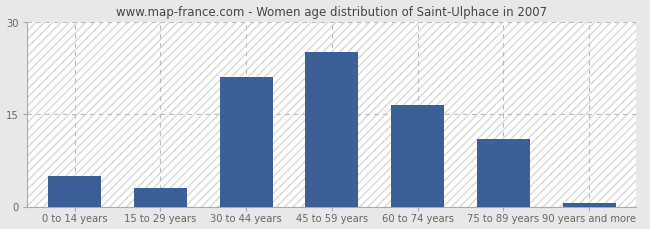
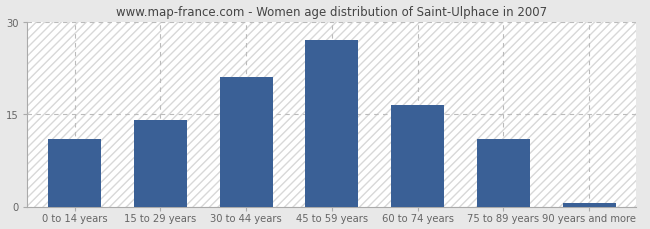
0 to 14 years: 5.0 -> 11.0
15 to 29 years: 3.0 -> 14.0
45 to 59 years: 25.0 -> 27.0
